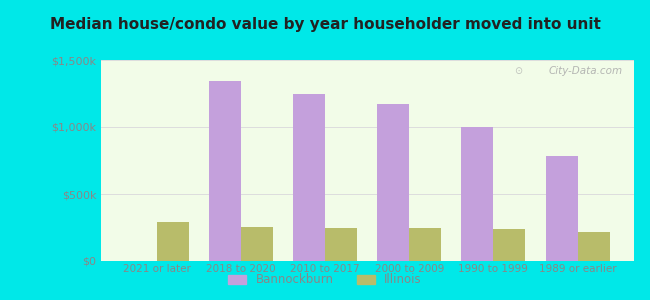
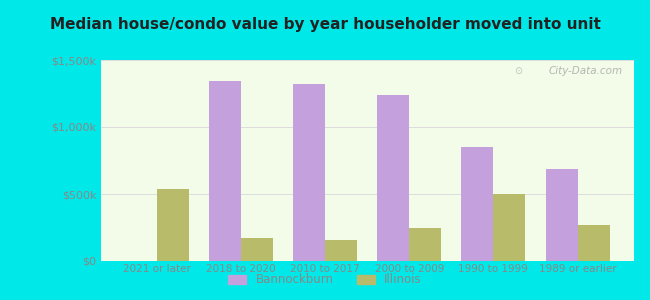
Illinois/2021 or later: $290k -> $540k
Illinois/2018 to 2020: $260k -> $170k
Bannockburn/2010 to 2017: $1,250k -> $1,320k
Illinois/2010 to 2017: $240k -> $160k
Bannockburn/2000 to 2009: $1,170k -> $1,240k
Bannockburn/1990 to 1999: $1,000k -> $850k
Illinois/1990 to 1999: $240k -> $500k
Bannockburn/1989 or earlier: $780k -> $690k
Illinois/1989 or earlier: $220k -> $270k
